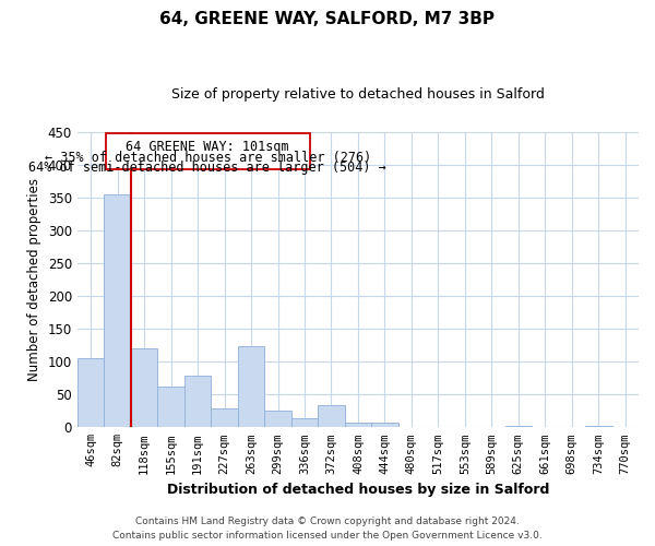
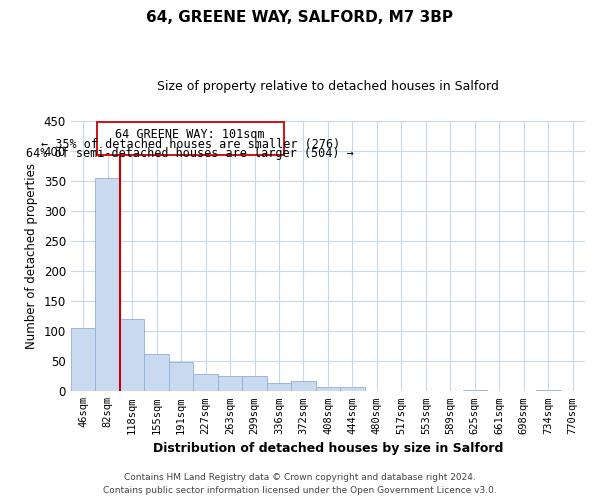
191sqm: 78 -> 49
263sqm: 124 -> 25
372sqm: 34 -> 17
